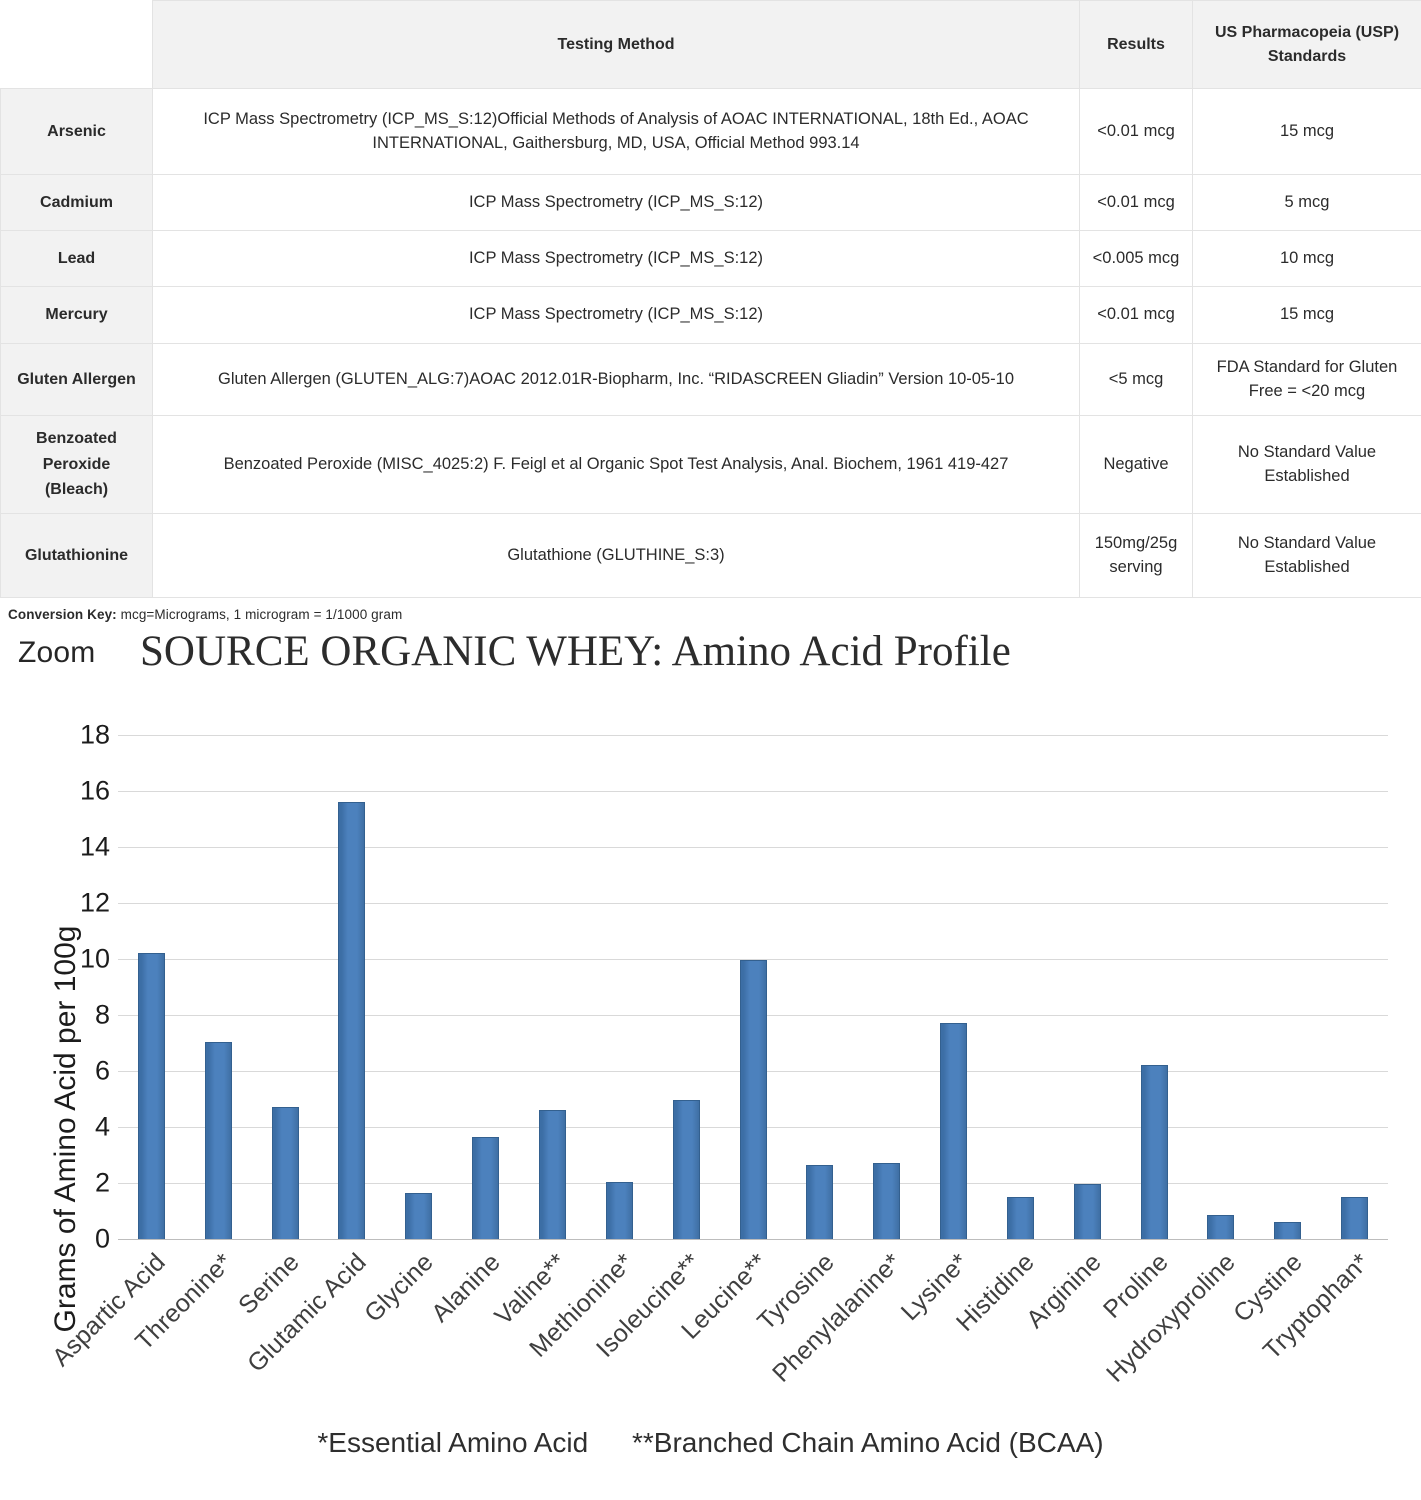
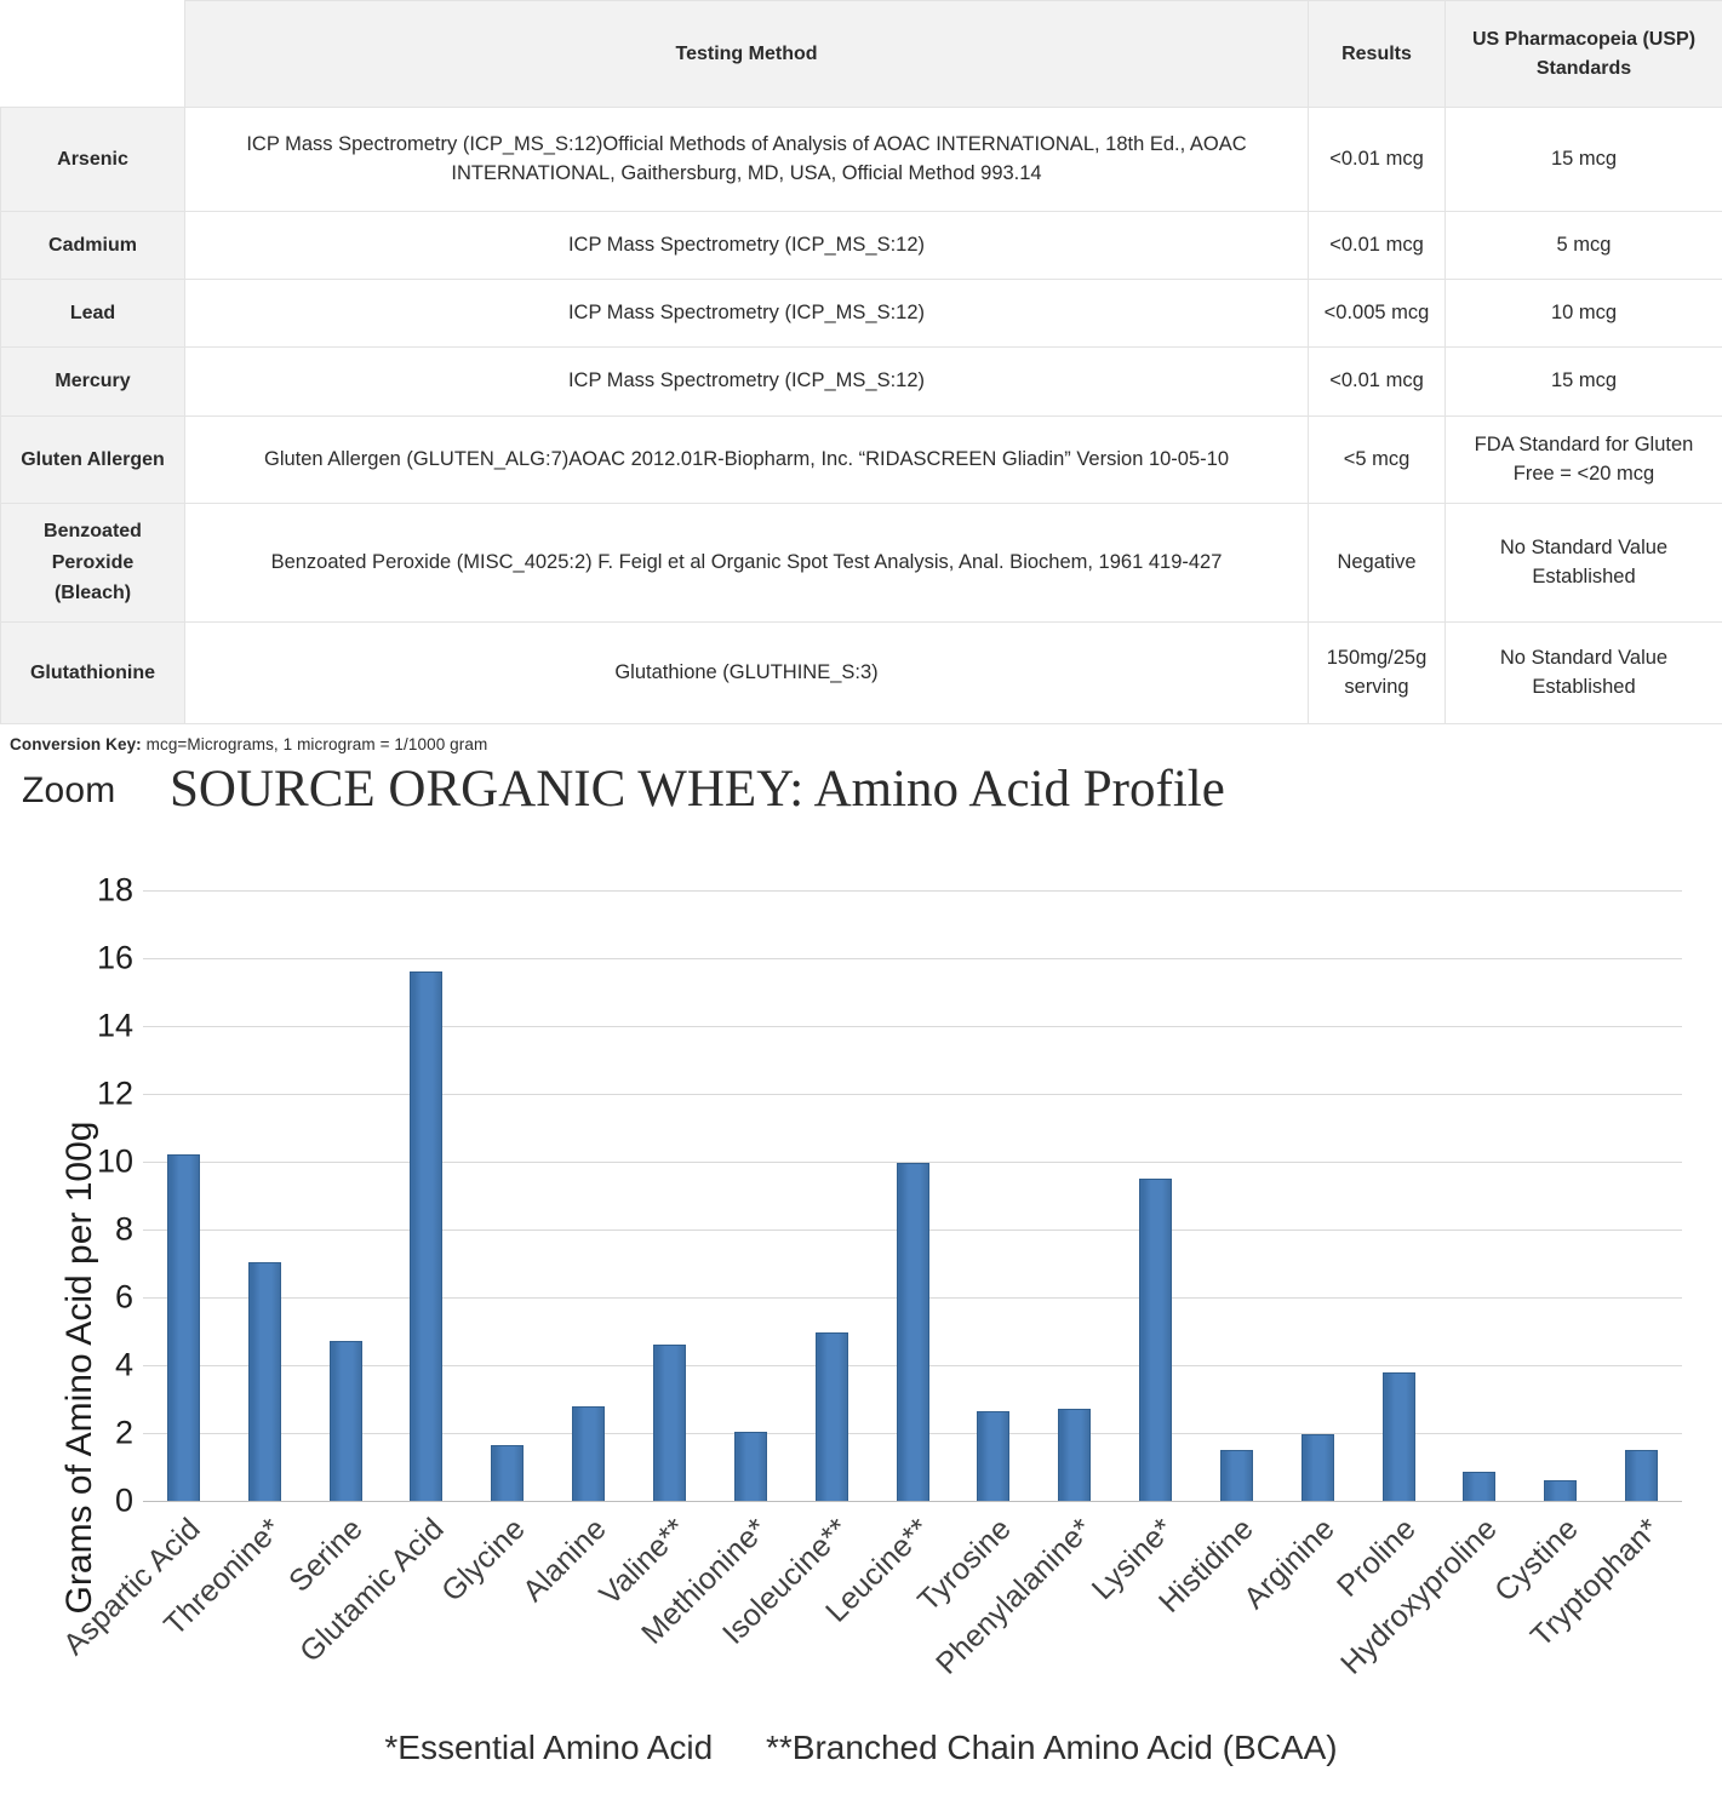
Alanine: 3.6 -> 2.8
Lysine*: 7.7 -> 9.5
Proline: 6.2 -> 3.8
